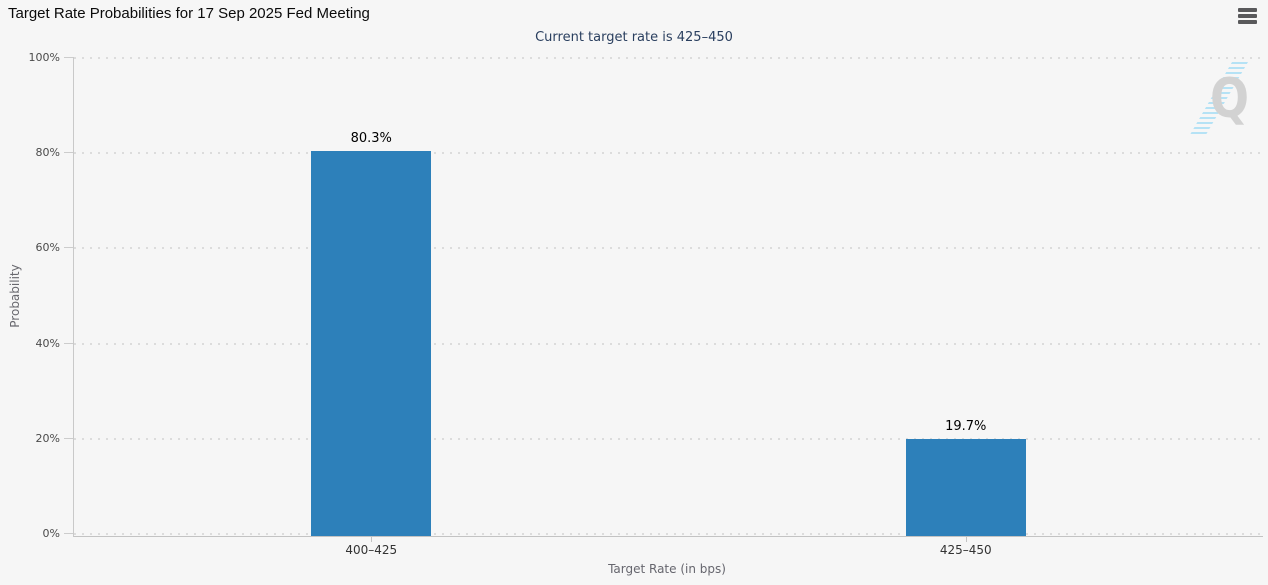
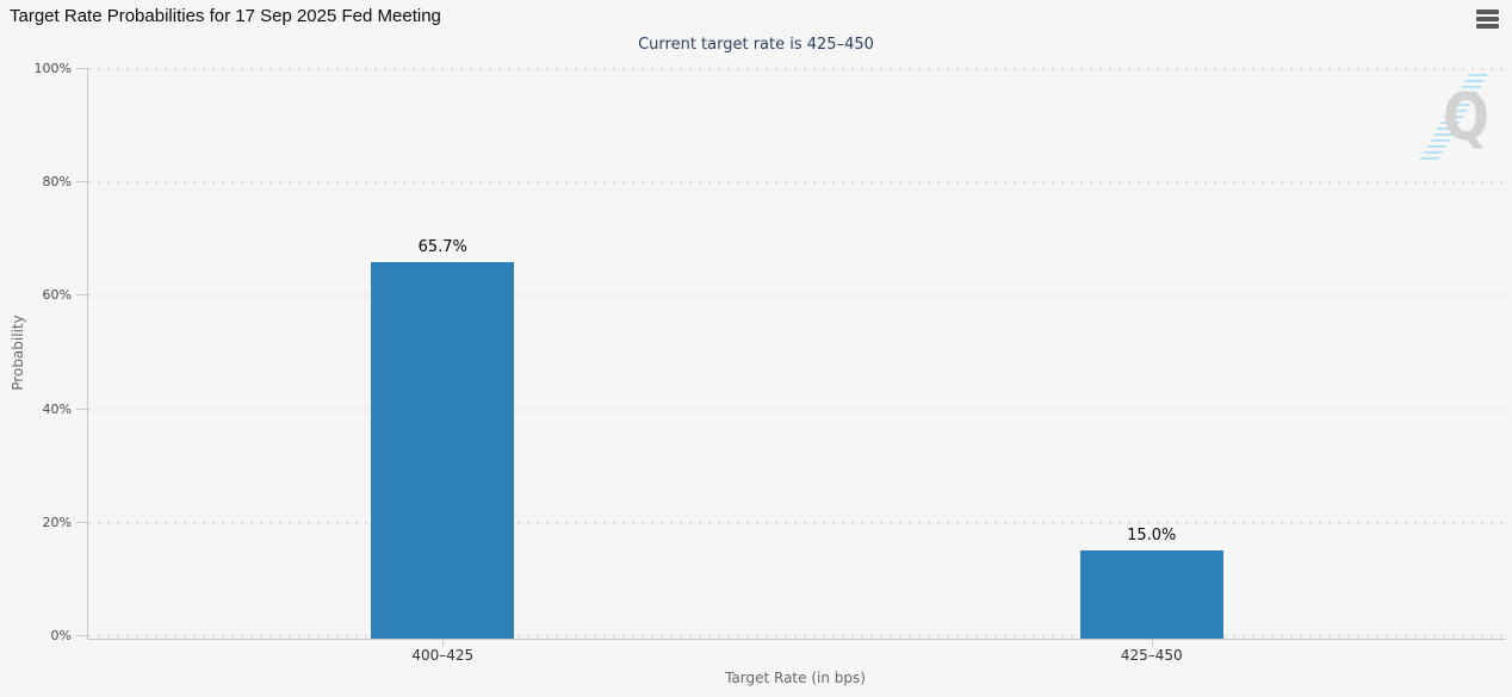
400–425: 80.3% -> 65.7%
425–450: 19.7% -> 15.0%
